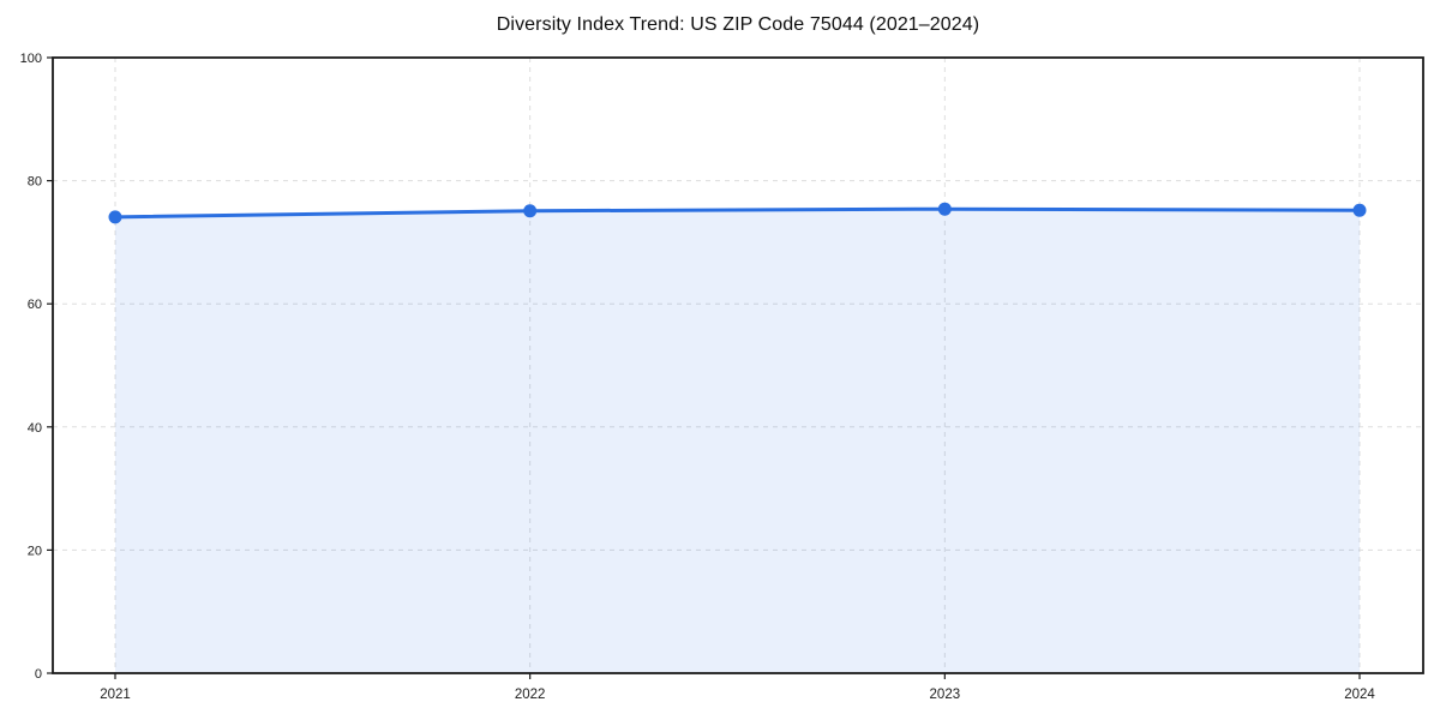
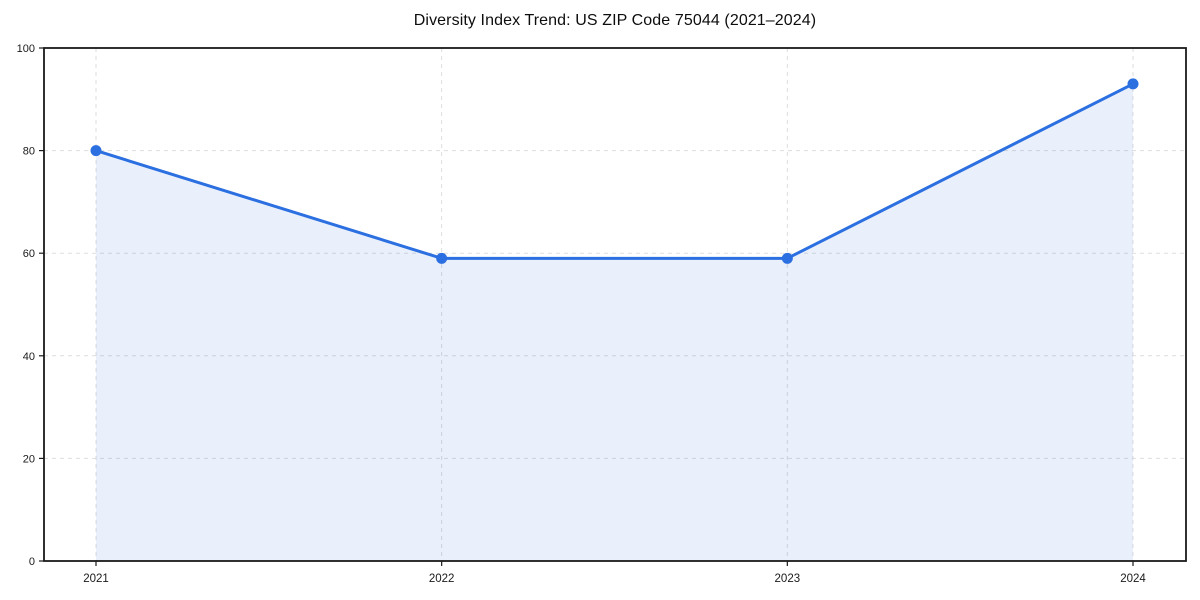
2021: 74 -> 80
2022: 75 -> 59
2023: 75 -> 59
2024: 75 -> 93
